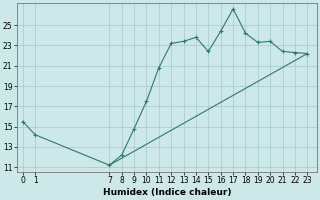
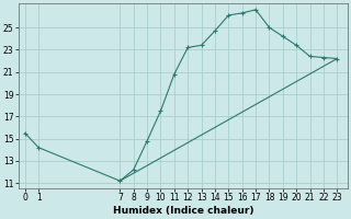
14: 23.8 -> 24.7
15: 22.4 -> 26.1
16: 24.4 -> 26.3
18: 24.2 -> 25.0
19: 23.3 -> 24.2
